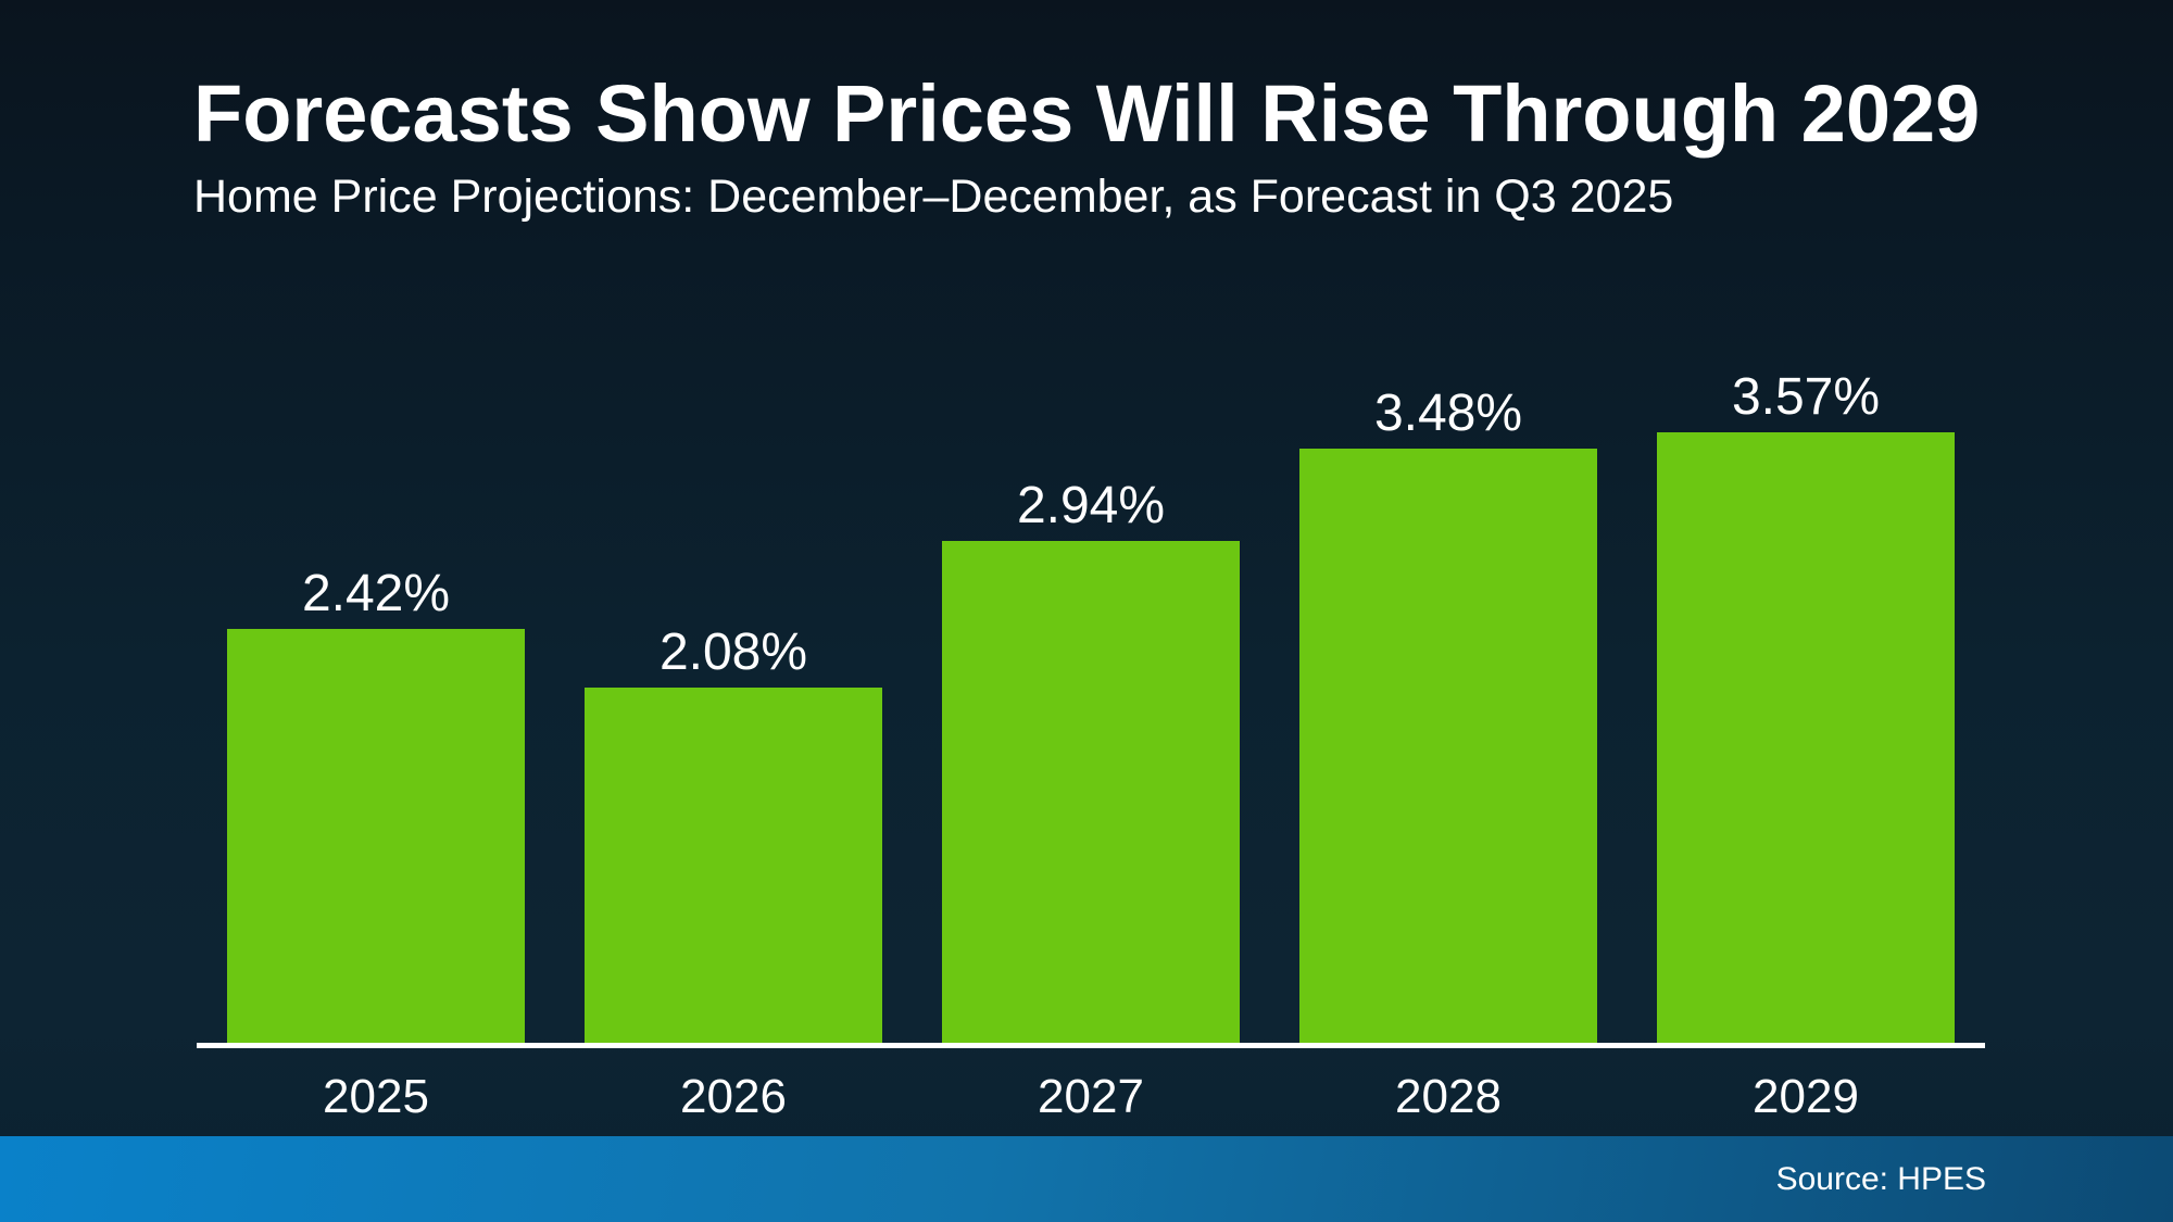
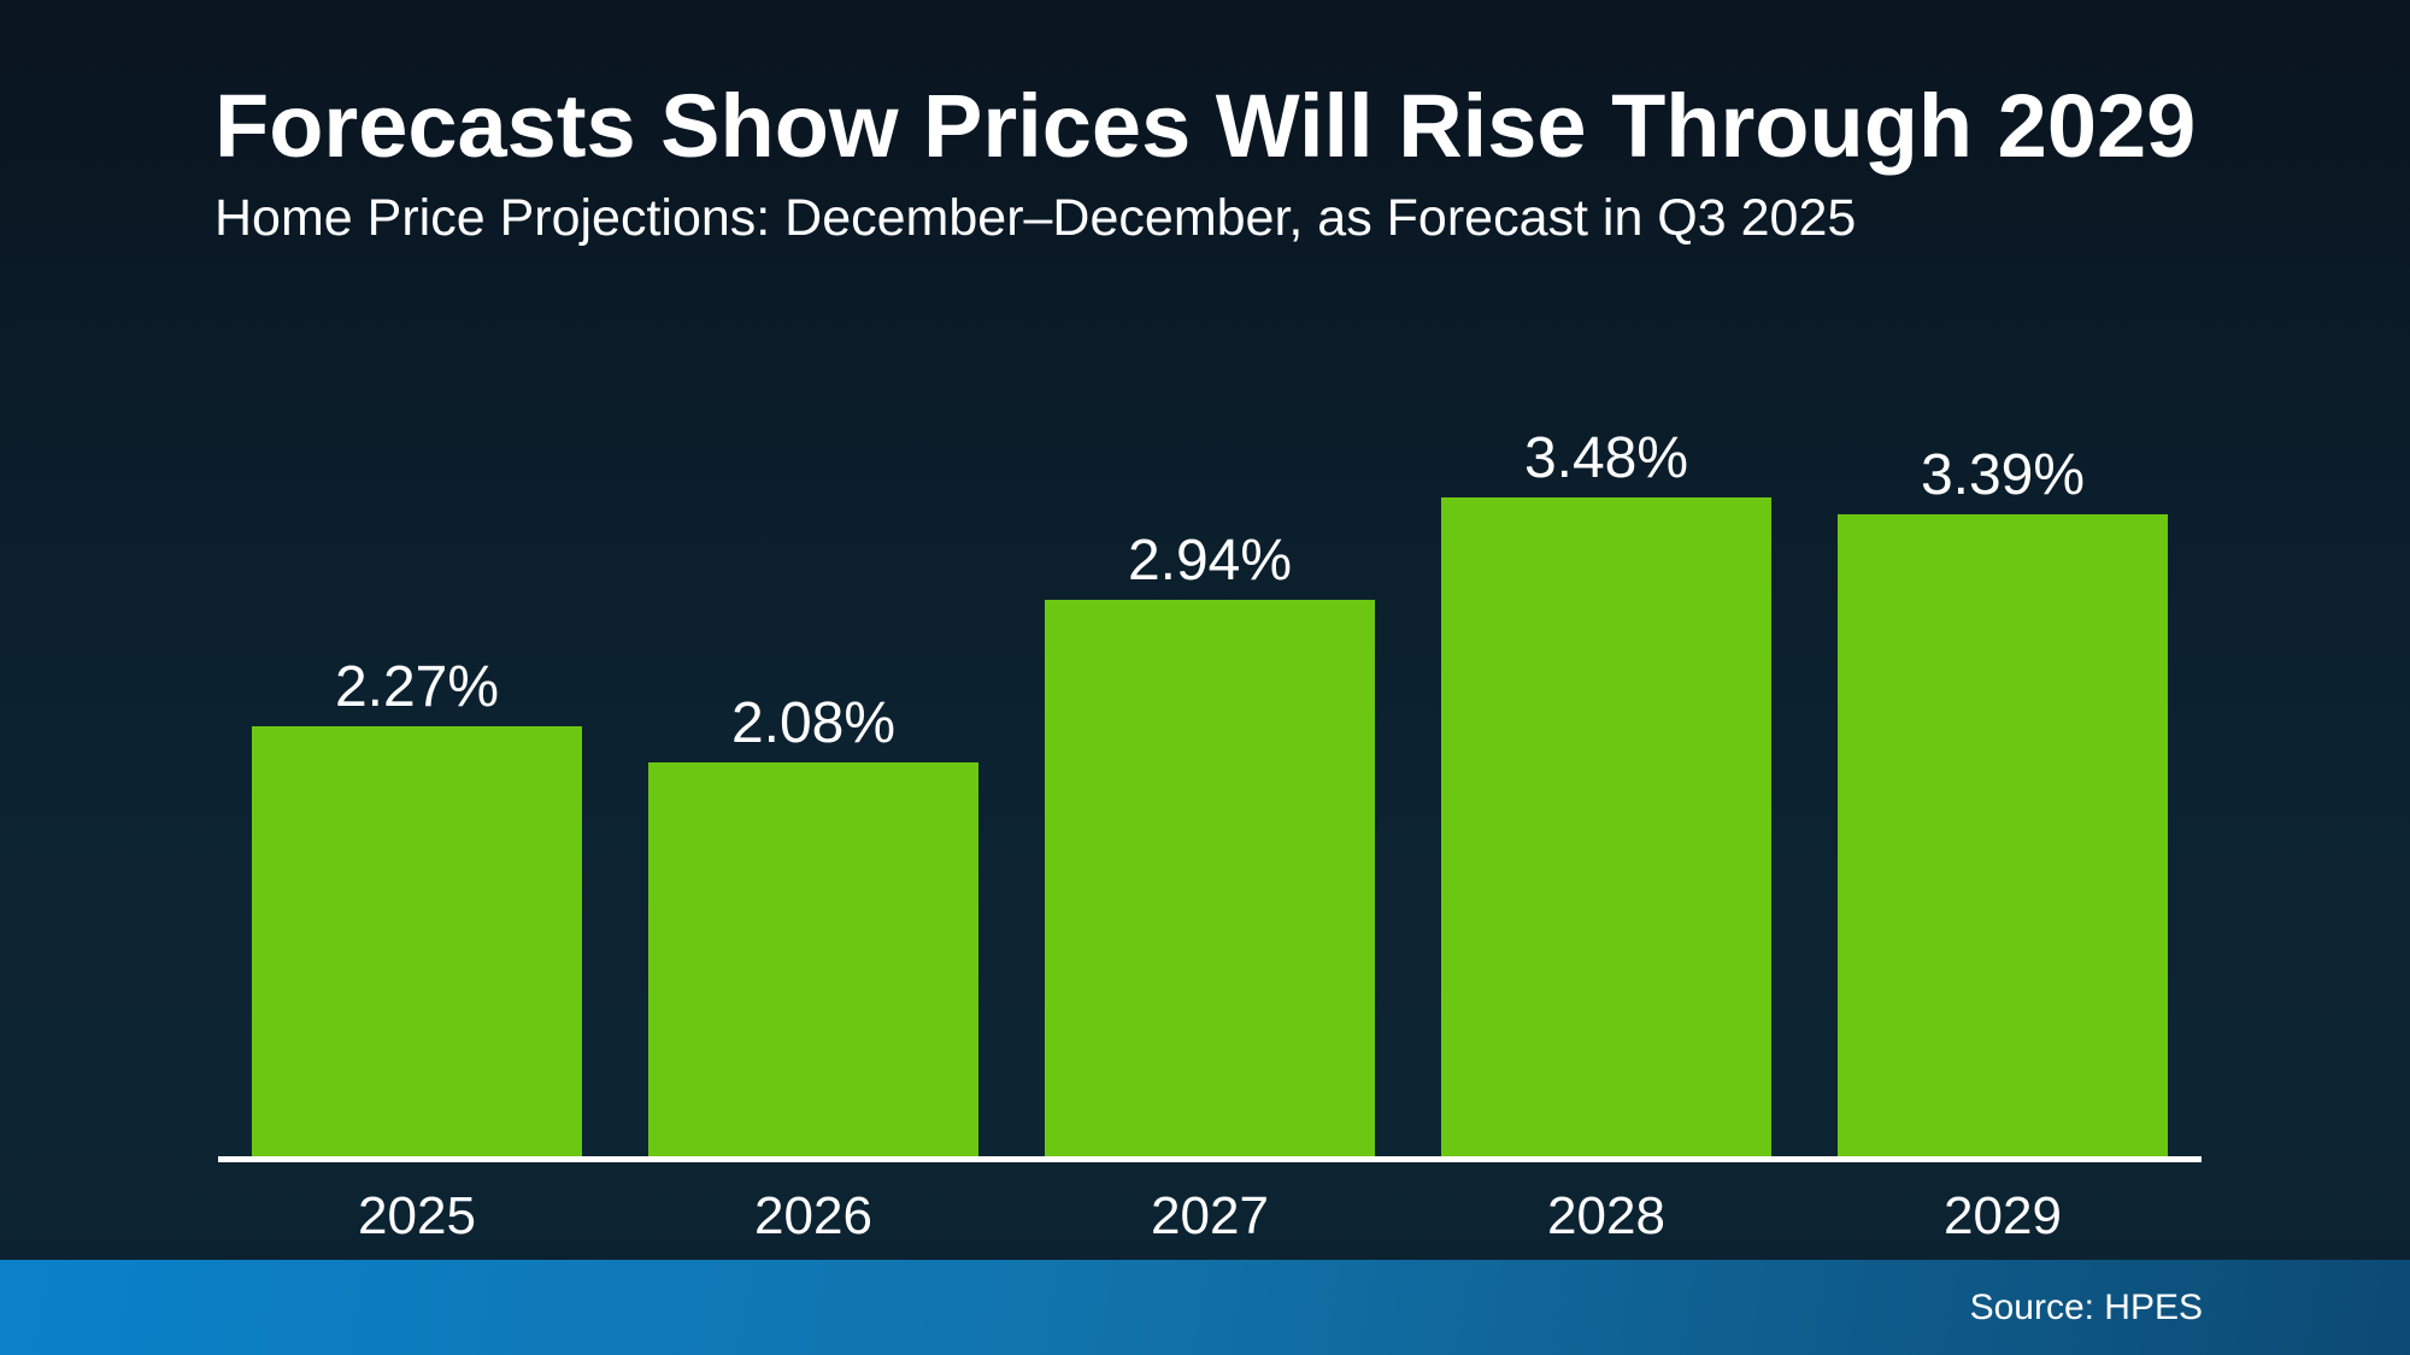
2025: 2.42% -> 2.27%
2029: 3.57% -> 3.39%
